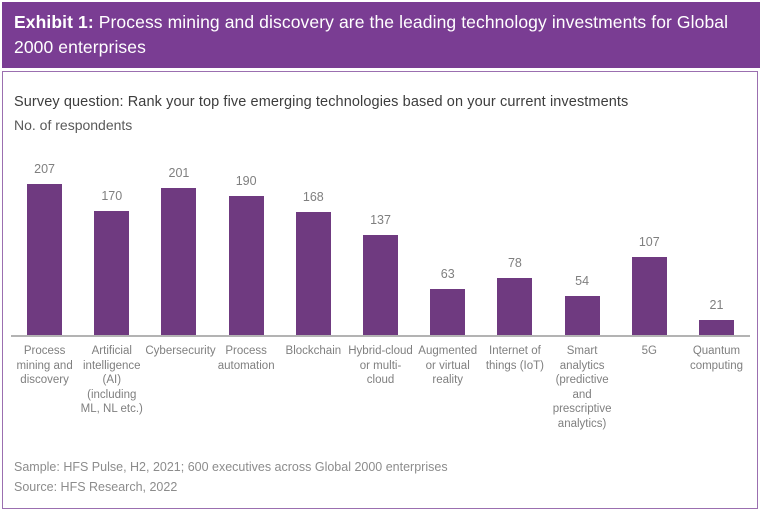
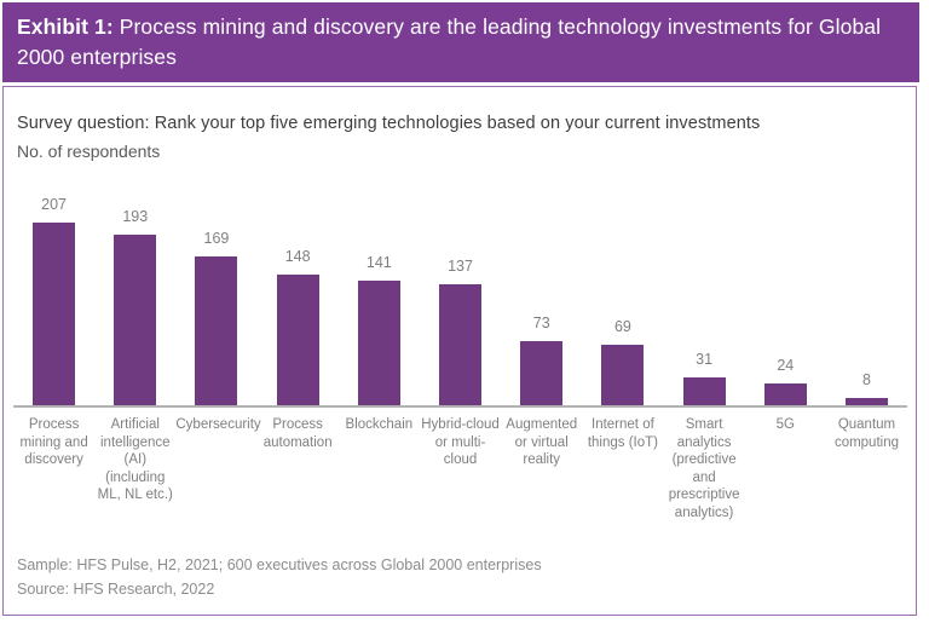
Artificial intelligence (AI) (including ML, NL etc.): 170 -> 193
Cybersecurity: 201 -> 169
Process automation: 190 -> 148
Blockchain: 168 -> 141
Augmented or virtual reality: 63 -> 73
Internet of things (IoT): 78 -> 69
Smart analytics (predictive and prescriptive analytics): 54 -> 31
5G: 107 -> 24
Quantum computing: 21 -> 8
